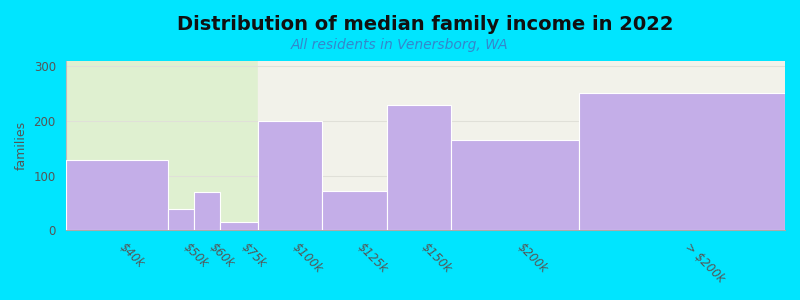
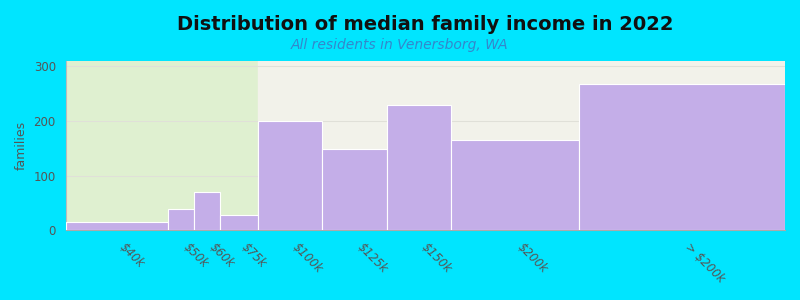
$40k: 128 -> 15
$75k: 16 -> 28
$125k: 72 -> 148
> $200k: 250 -> 268
